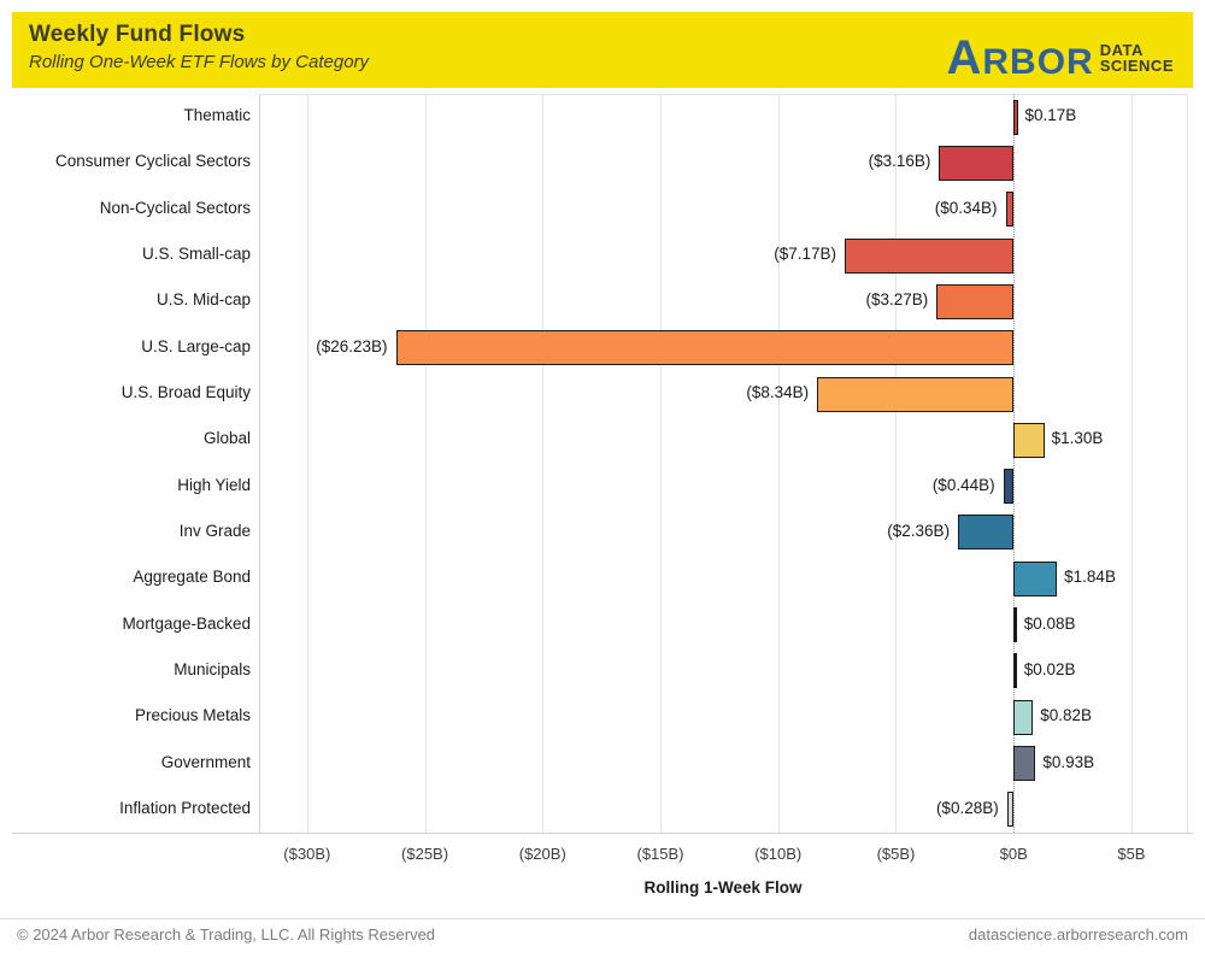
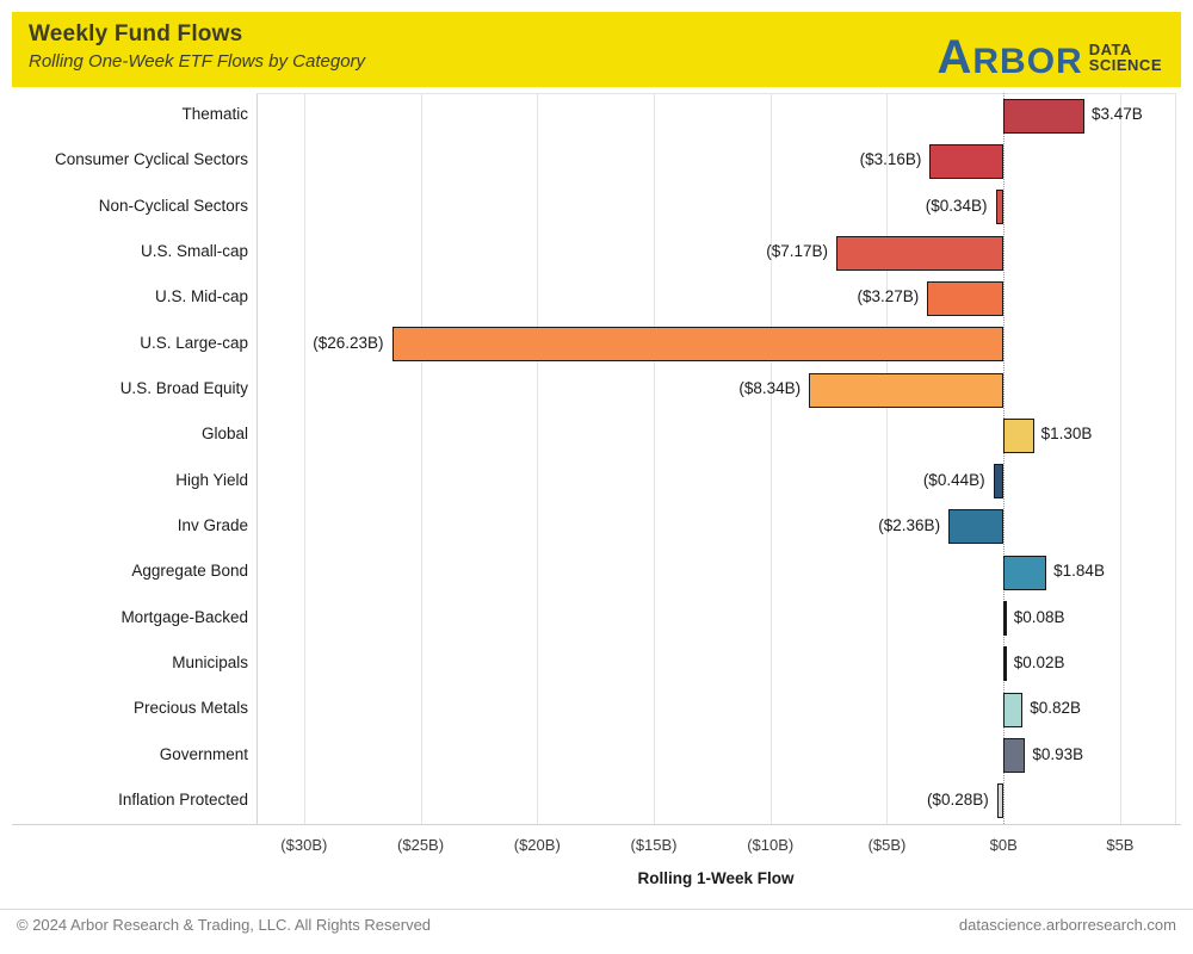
Thematic: $0.17B -> $3.47B
